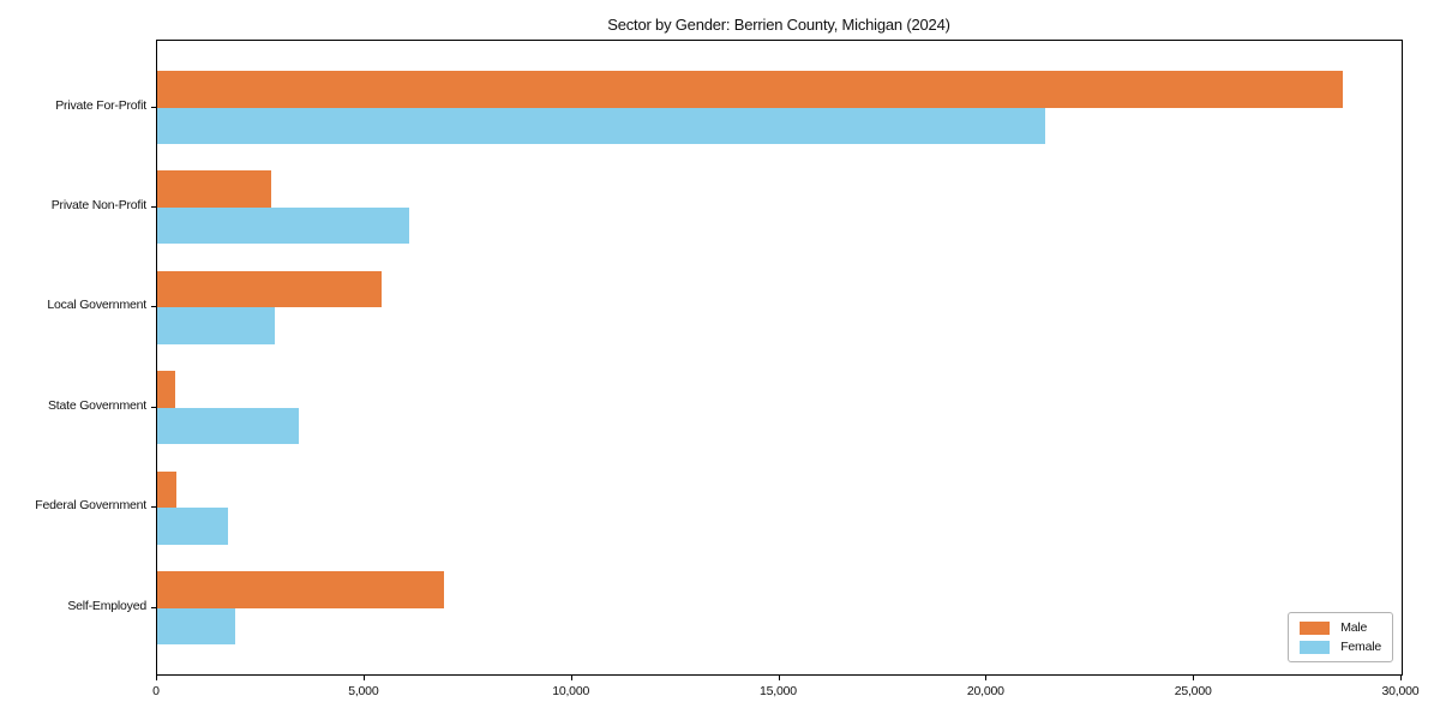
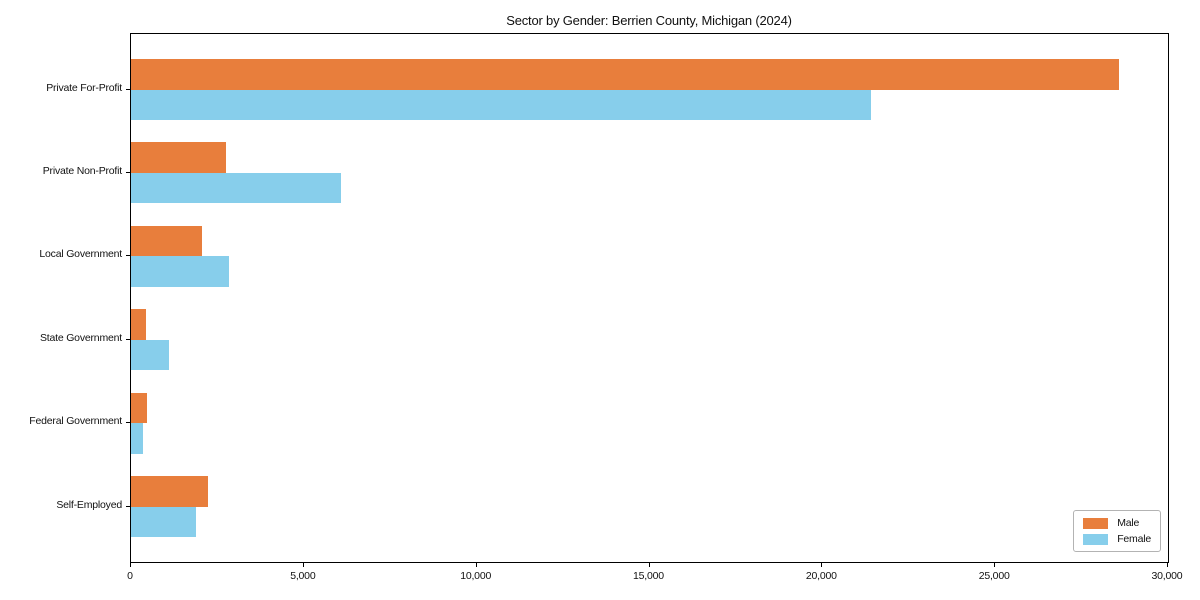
Male/Local Government: 5400 -> 2000
Female/State Government: 3400 -> 1100
Female/Federal Government: 1700 -> 400
Male/Self-Employed: 6900 -> 2200
